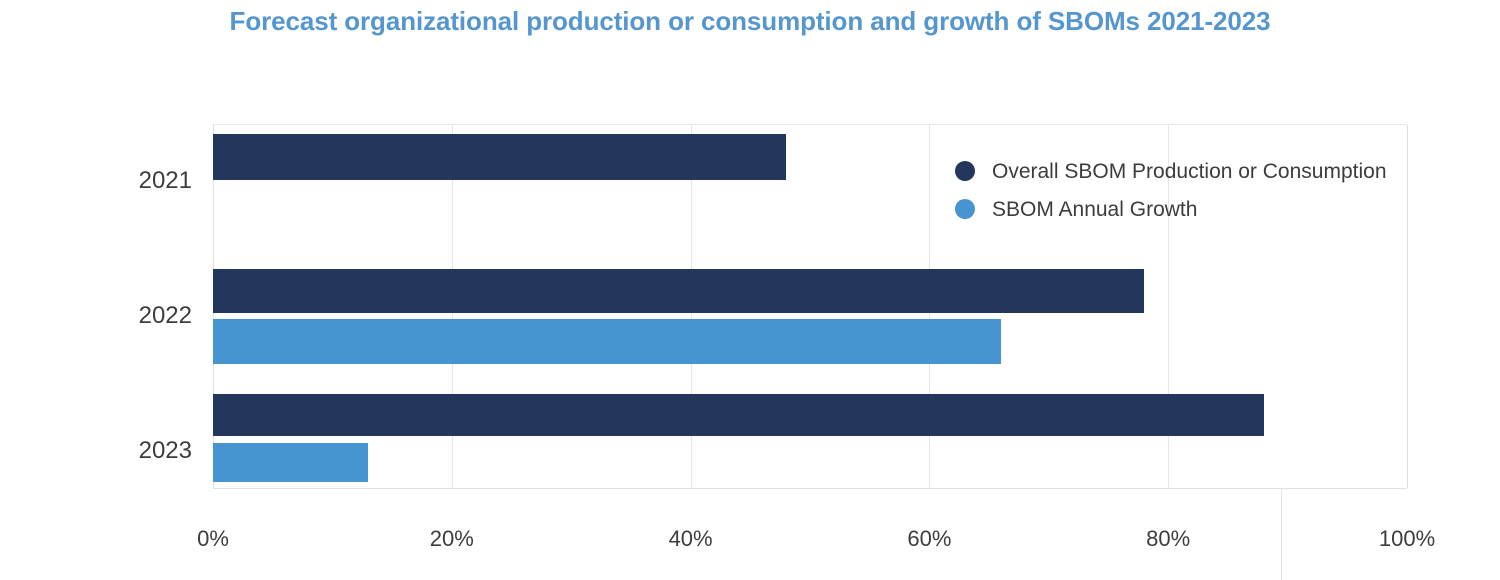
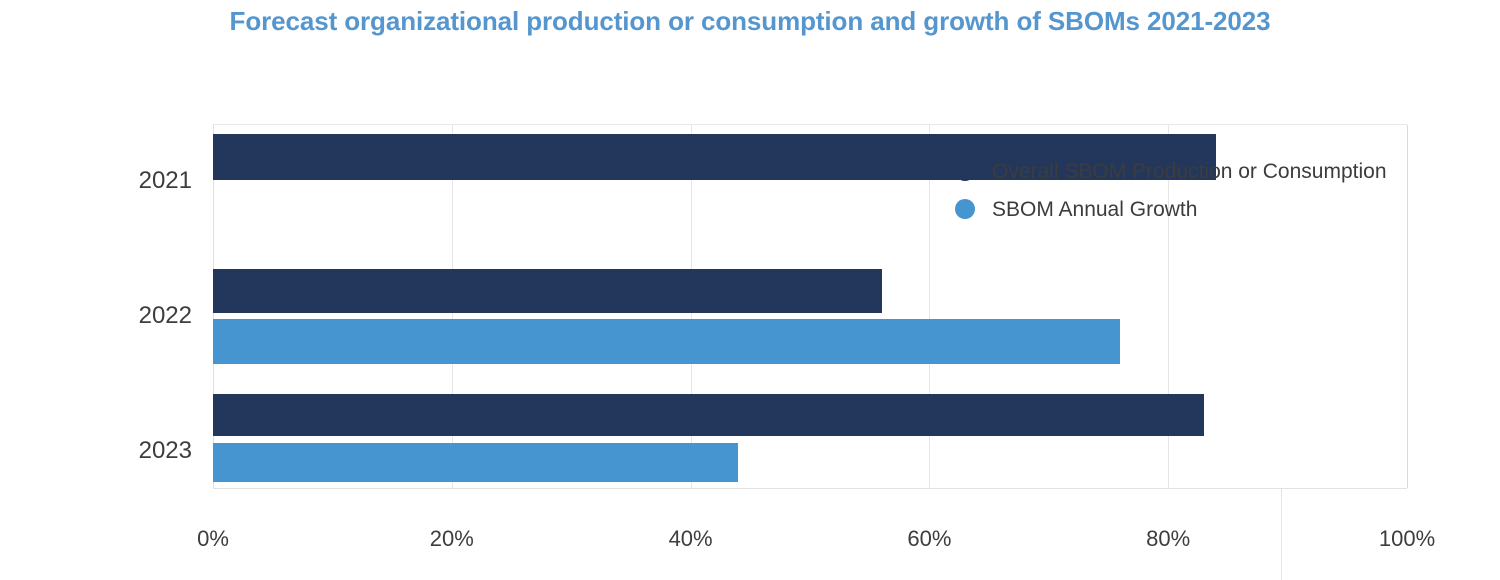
Overall SBOM Production or Consumption/2021: 48% -> 84%
Overall SBOM Production or Consumption/2022: 78% -> 56%
SBOM Annual Growth/2022: 66% -> 76%
Overall SBOM Production or Consumption/2023: 88% -> 83%
SBOM Annual Growth/2023: 13% -> 44%
